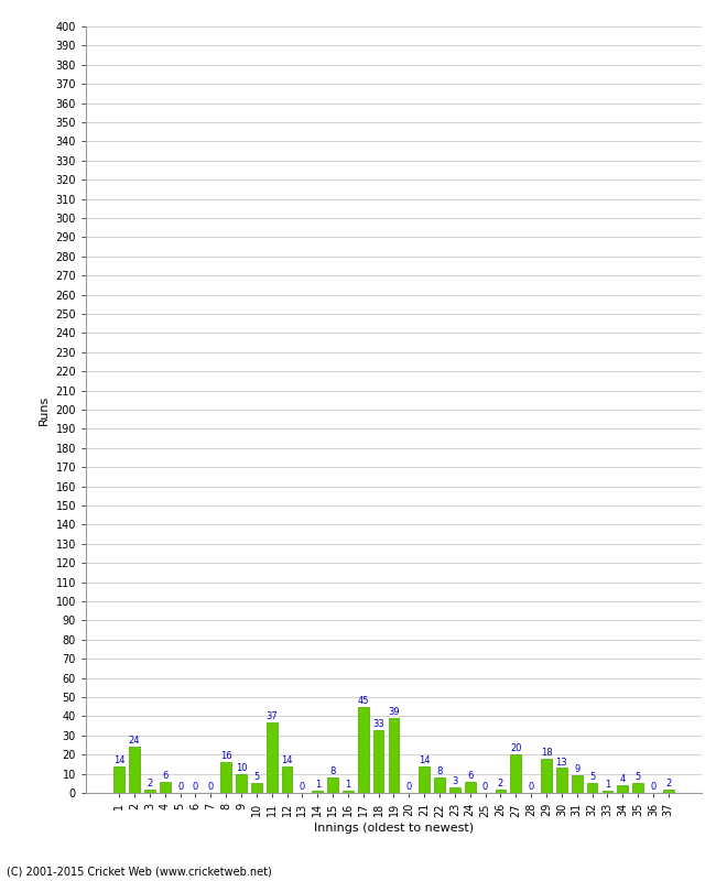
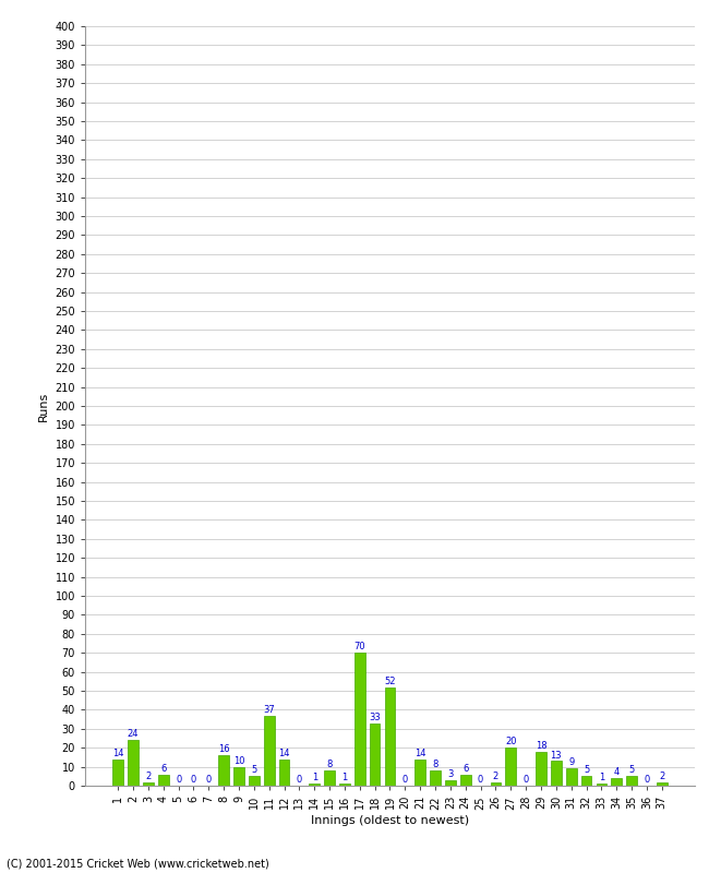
17: 45 -> 70
19: 39 -> 52
